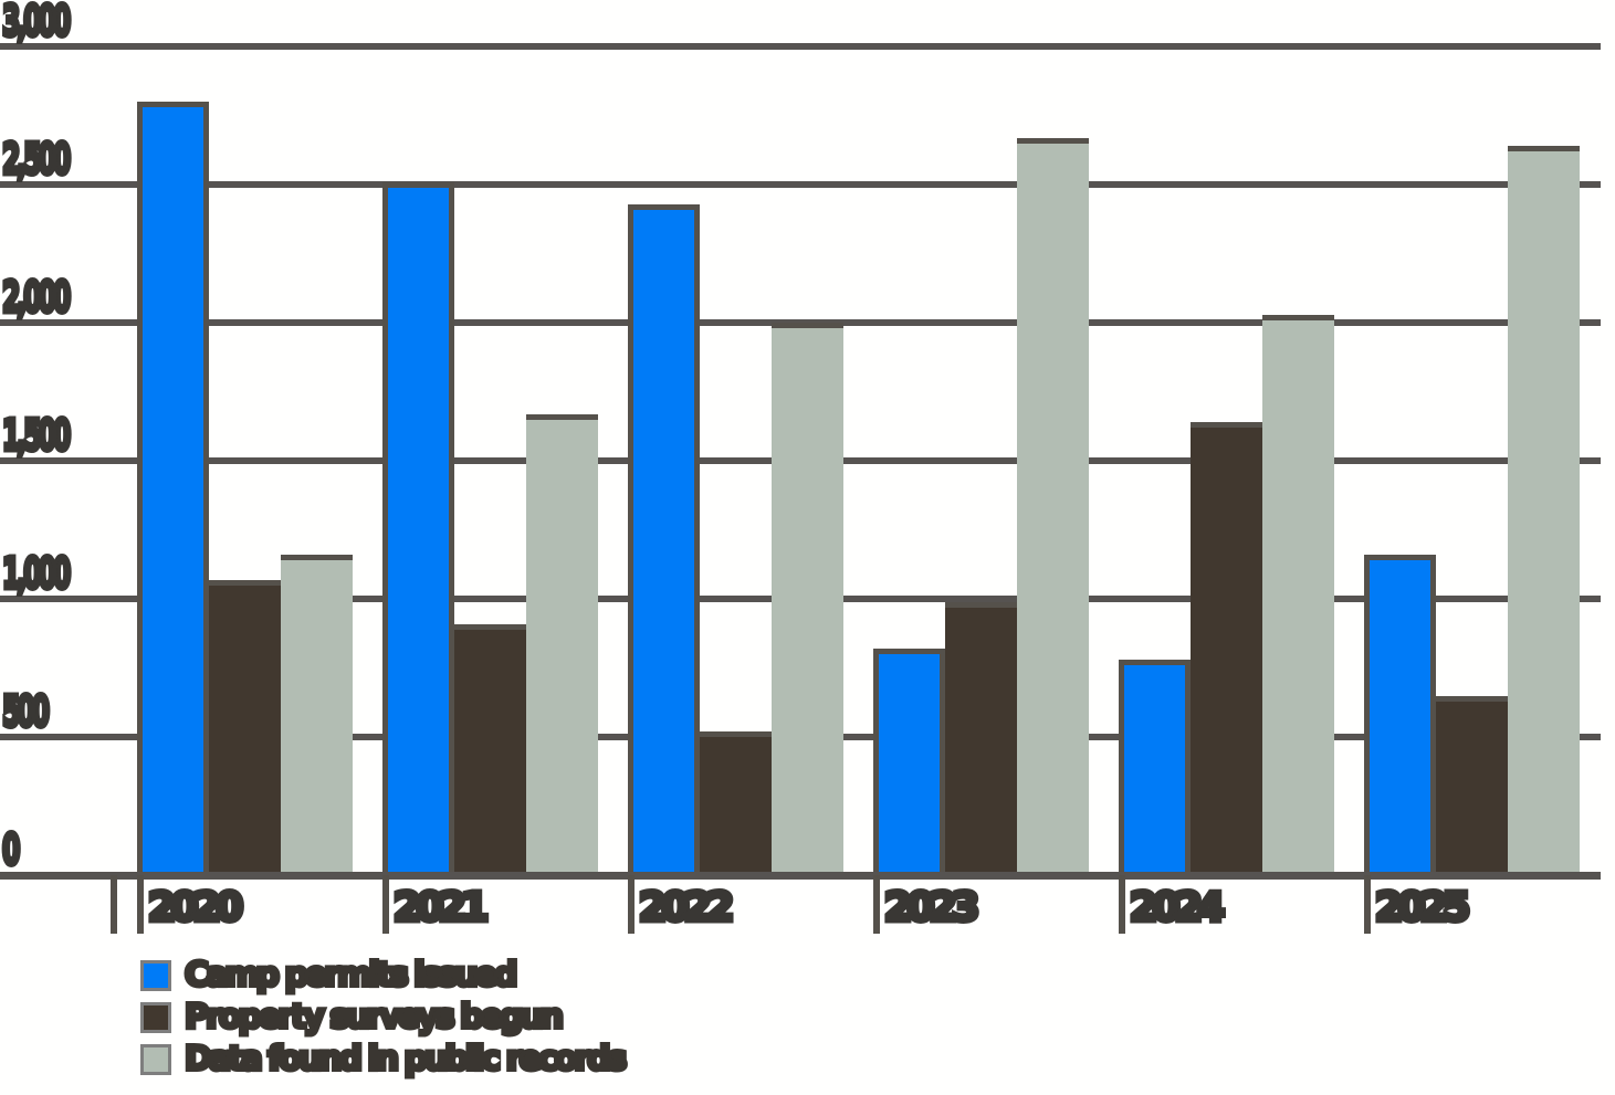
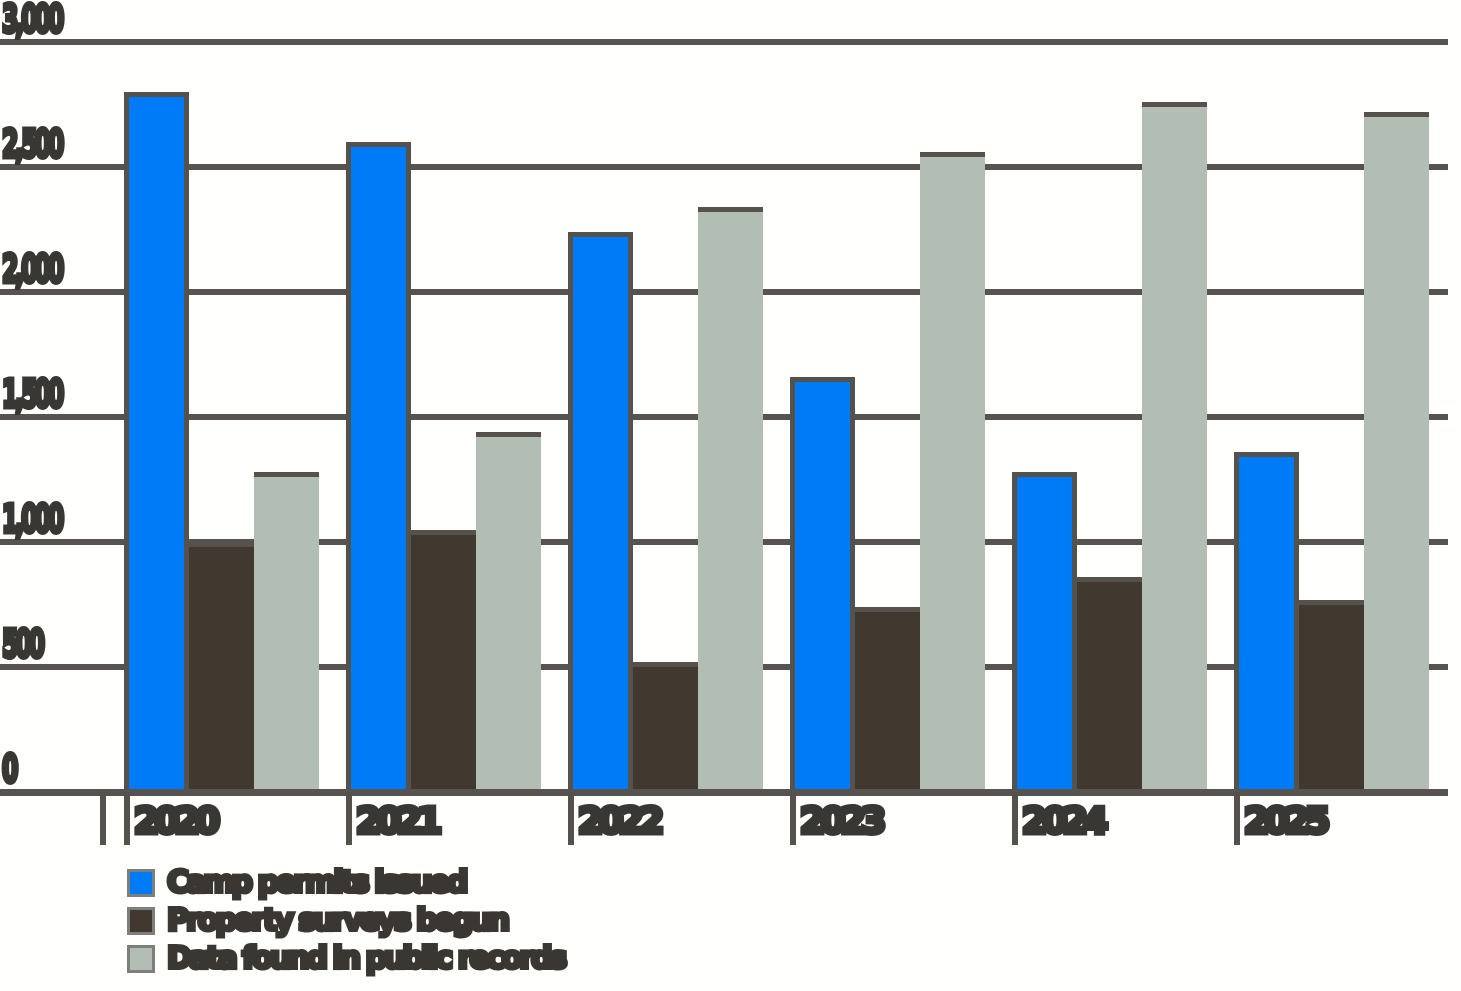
Property surveys begun/2020: 1070 -> 1000
Data found in public records/2020: 1160 -> 1280
Camp permits issued/2021: 2510 -> 2600
Property surveys begun/2021: 910 -> 1050
Data found in public records/2021: 1670 -> 1440
Camp permits issued/2022: 2430 -> 2240
Data found in public records/2022: 2000 -> 2340
Camp permits issued/2023: 820 -> 1660
Property surveys begun/2023: 990 -> 740
Data found in public records/2023: 2670 -> 2560
Camp permits issued/2024: 780 -> 1280
Property surveys begun/2024: 1640 -> 860
Data found in public records/2024: 2030 -> 2760
Camp permits issued/2025: 1160 -> 1360
Property surveys begun/2025: 650 -> 770
Data found in public records/2025: 2640 -> 2720
